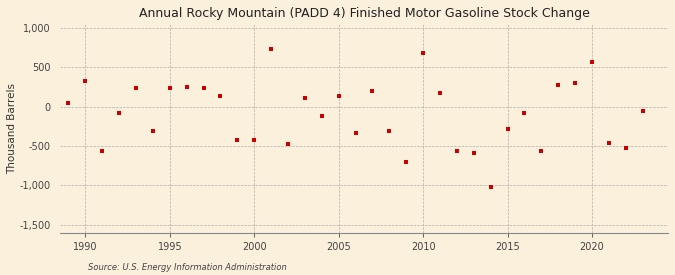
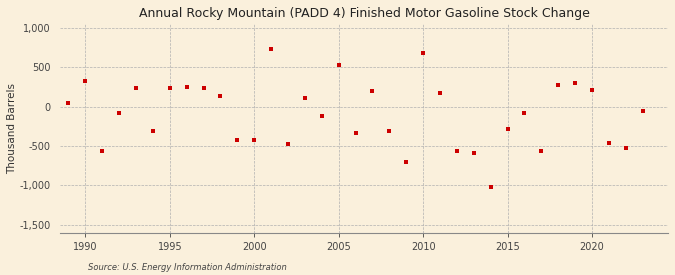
2005: 140 -> 530
2020: 560 -> 210
